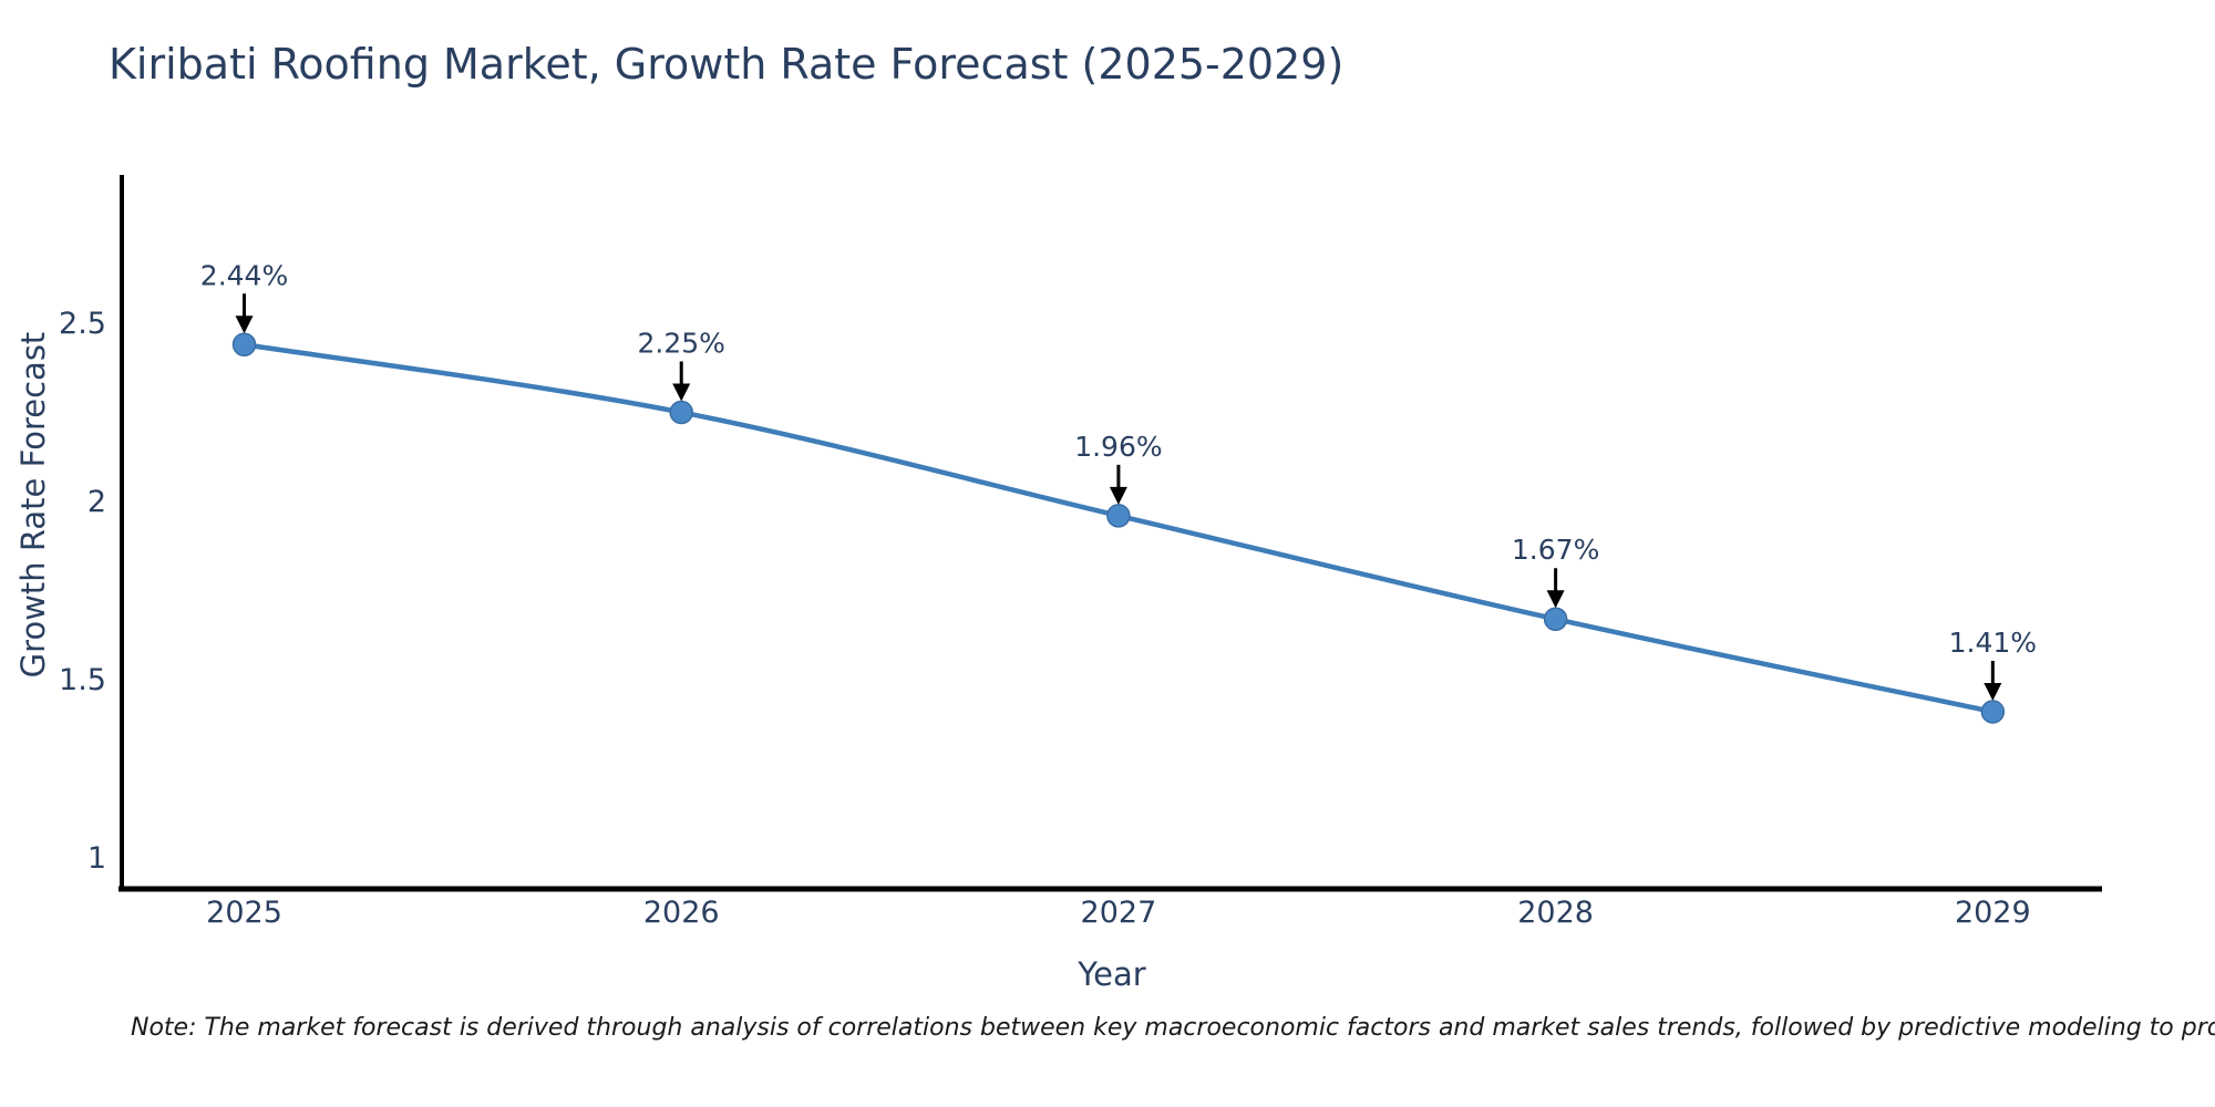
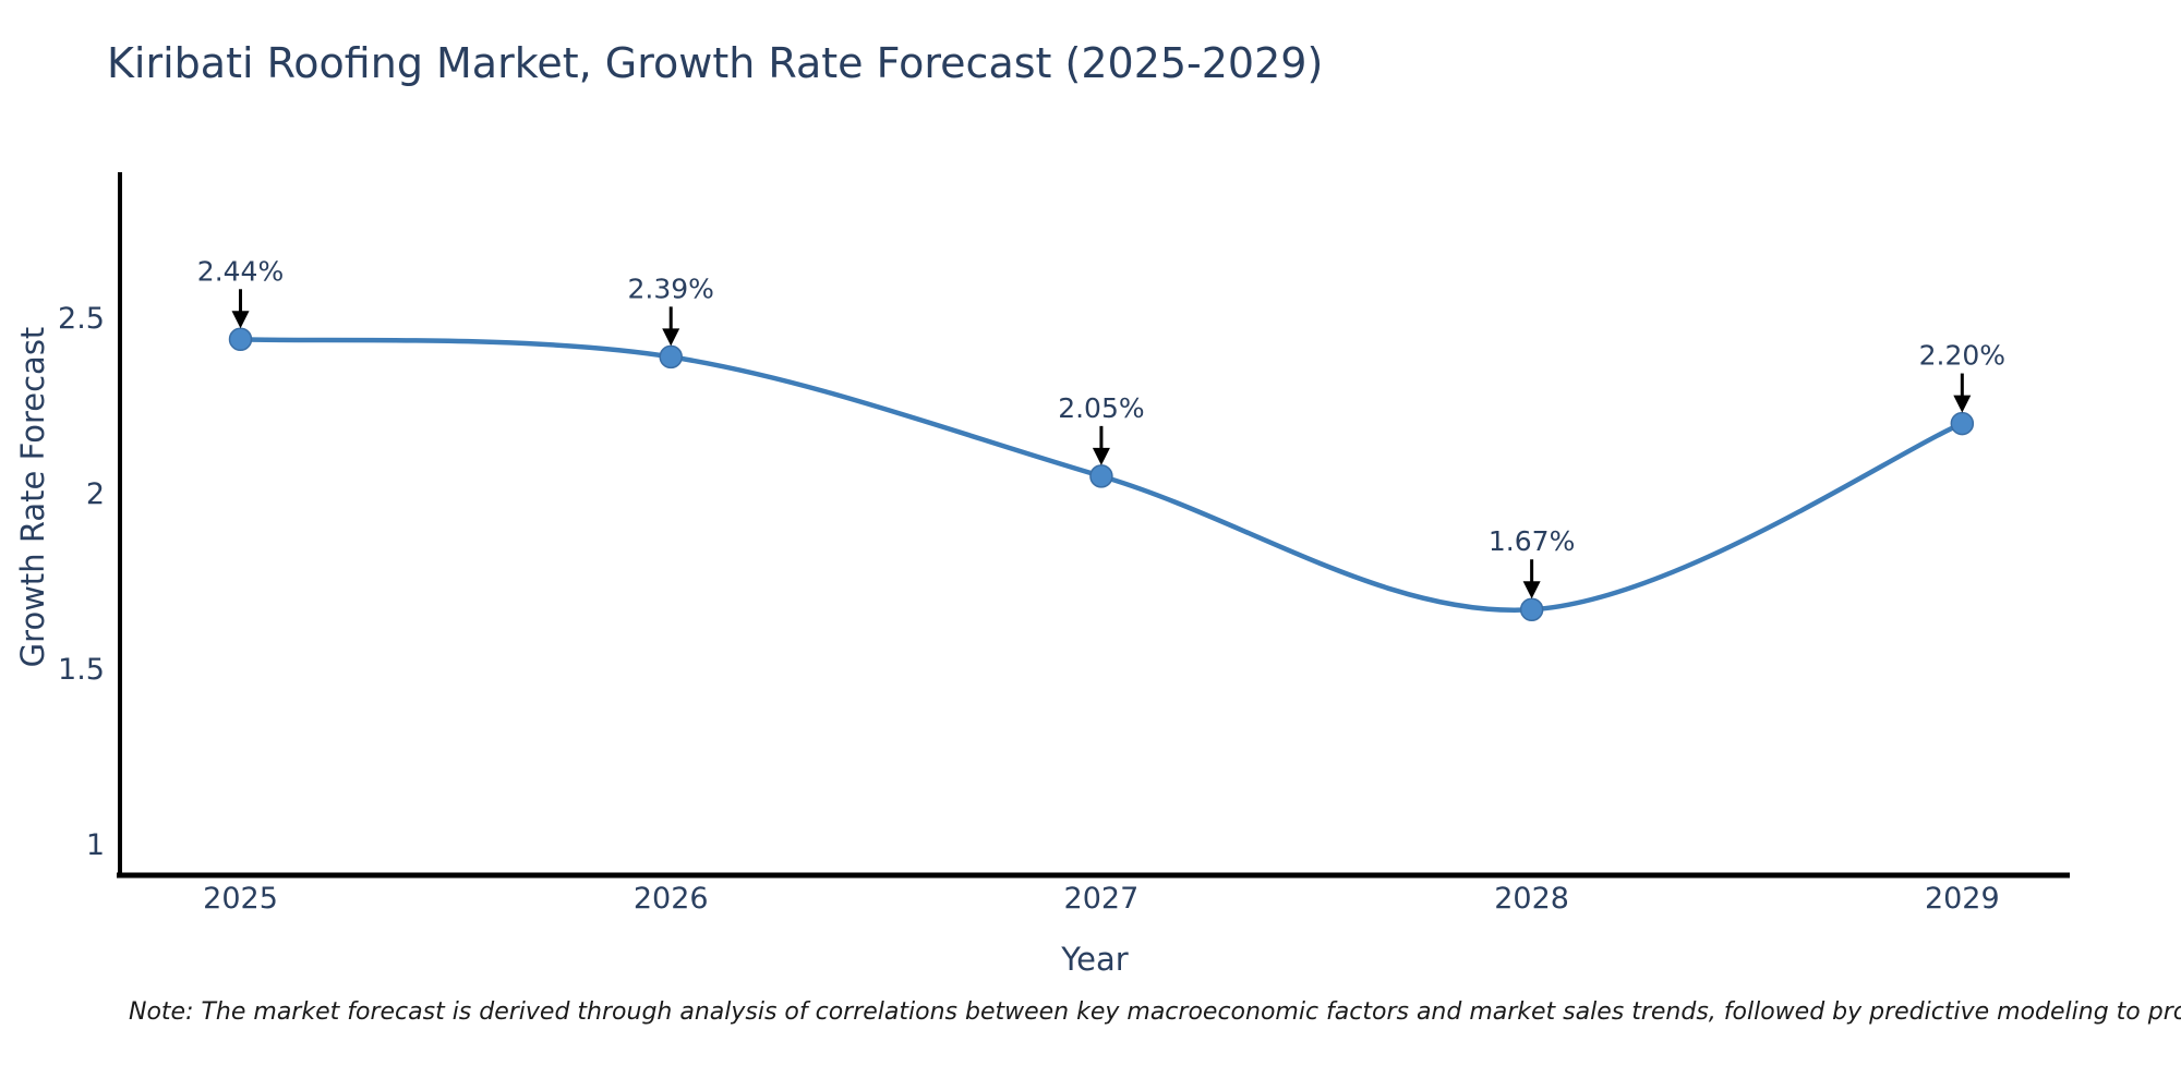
2026: 2.25% -> 2.39%
2027: 1.96% -> 2.05%
2029: 1.41% -> 2.20%
